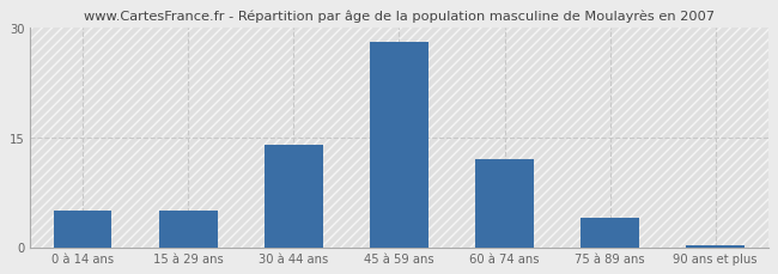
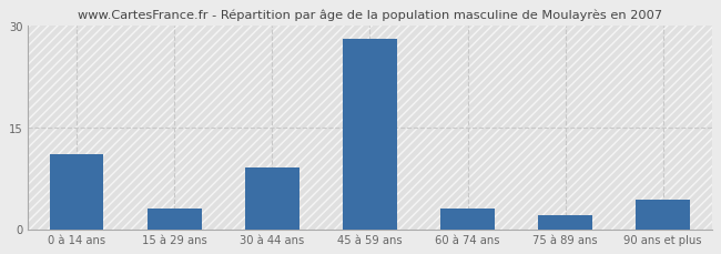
0 à 14 ans: 5.0 -> 11.0
15 à 29 ans: 5.0 -> 3.0
30 à 44 ans: 14.0 -> 9.0
60 à 74 ans: 12.0 -> 3.0
75 à 89 ans: 4.0 -> 2.0
90 ans et plus: 0.3 -> 4.4
